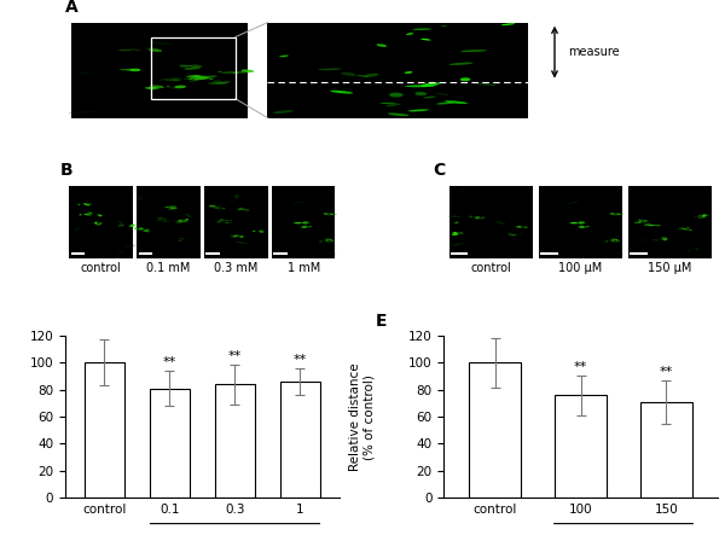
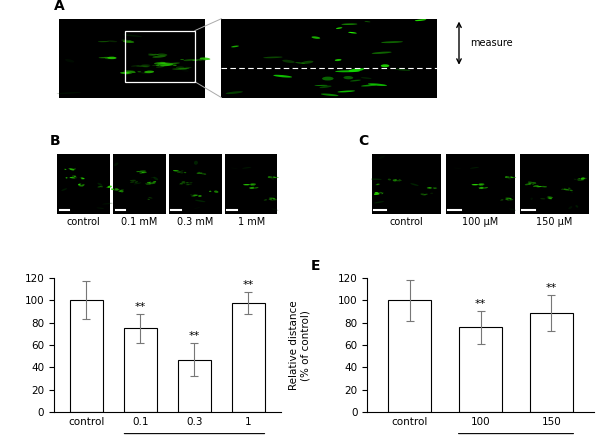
0.1: 81 -> 75
0.3: 84 -> 47
1: 86 -> 98
150: 71 -> 89
